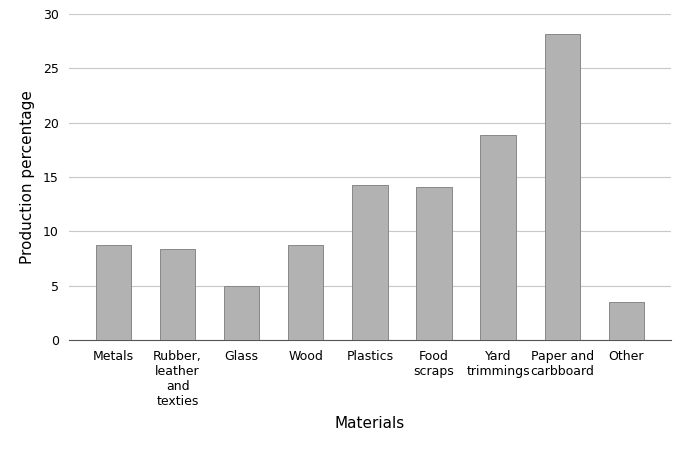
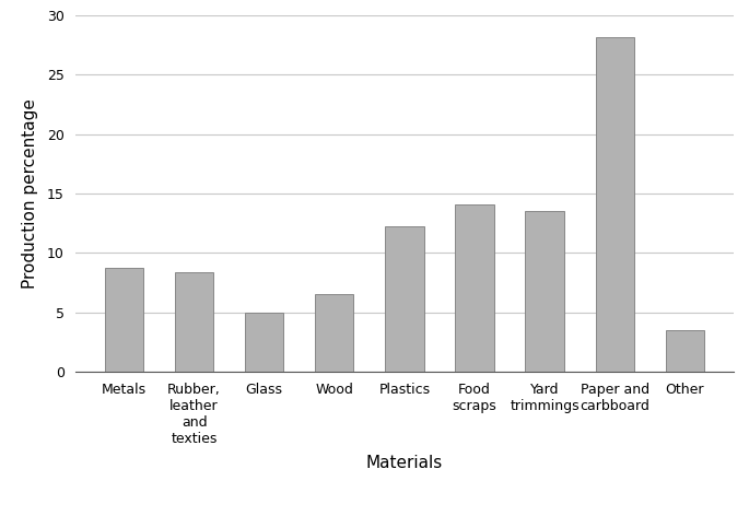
Wood: 8.7 -> 6.5
Plastics: 14.3 -> 12.2
Yard trimmings: 18.9 -> 13.5
